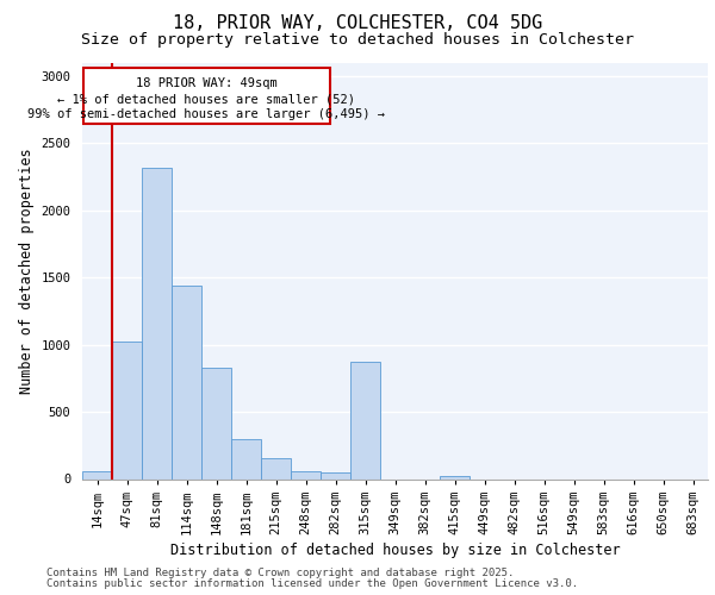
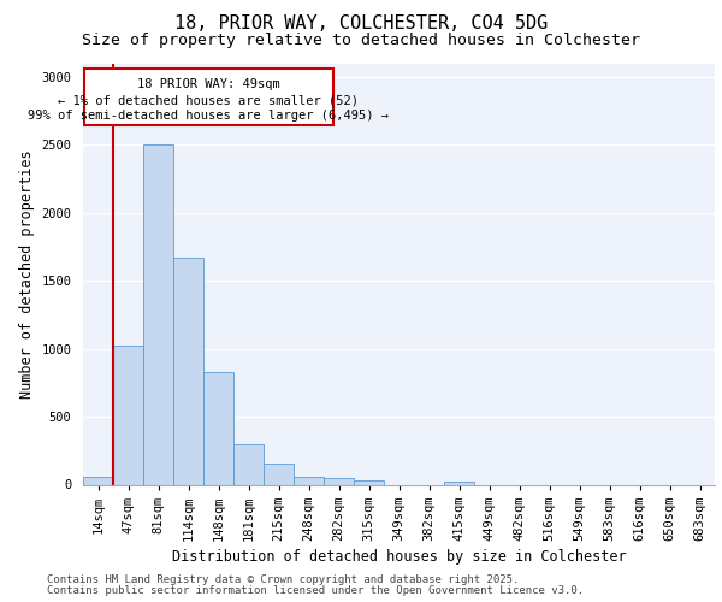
81sqm: 2320 -> 2500
114sqm: 1440 -> 1670
315sqm: 870 -> 30
